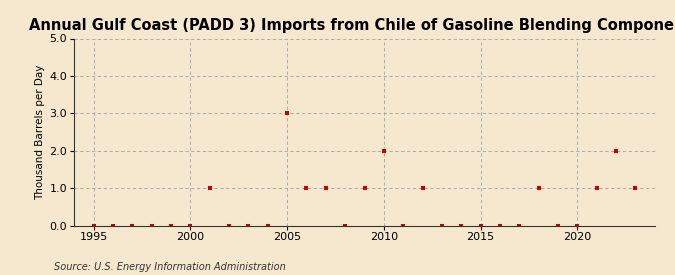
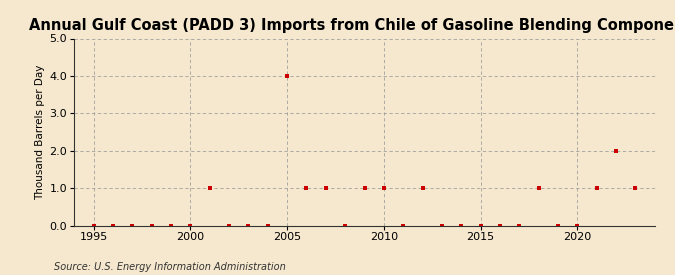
2005: 3 -> 4
2010: 2 -> 1
